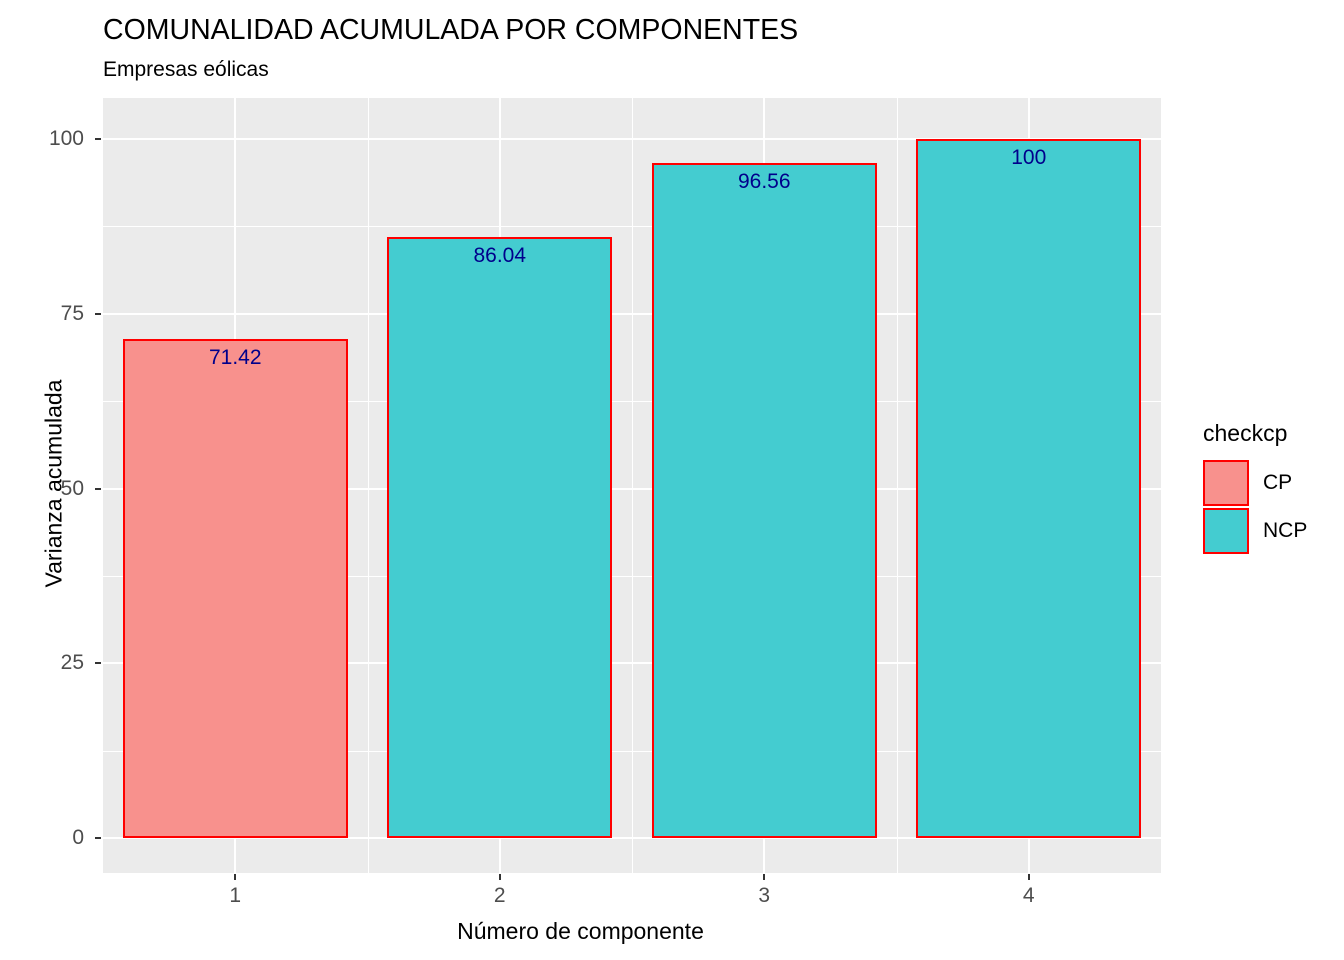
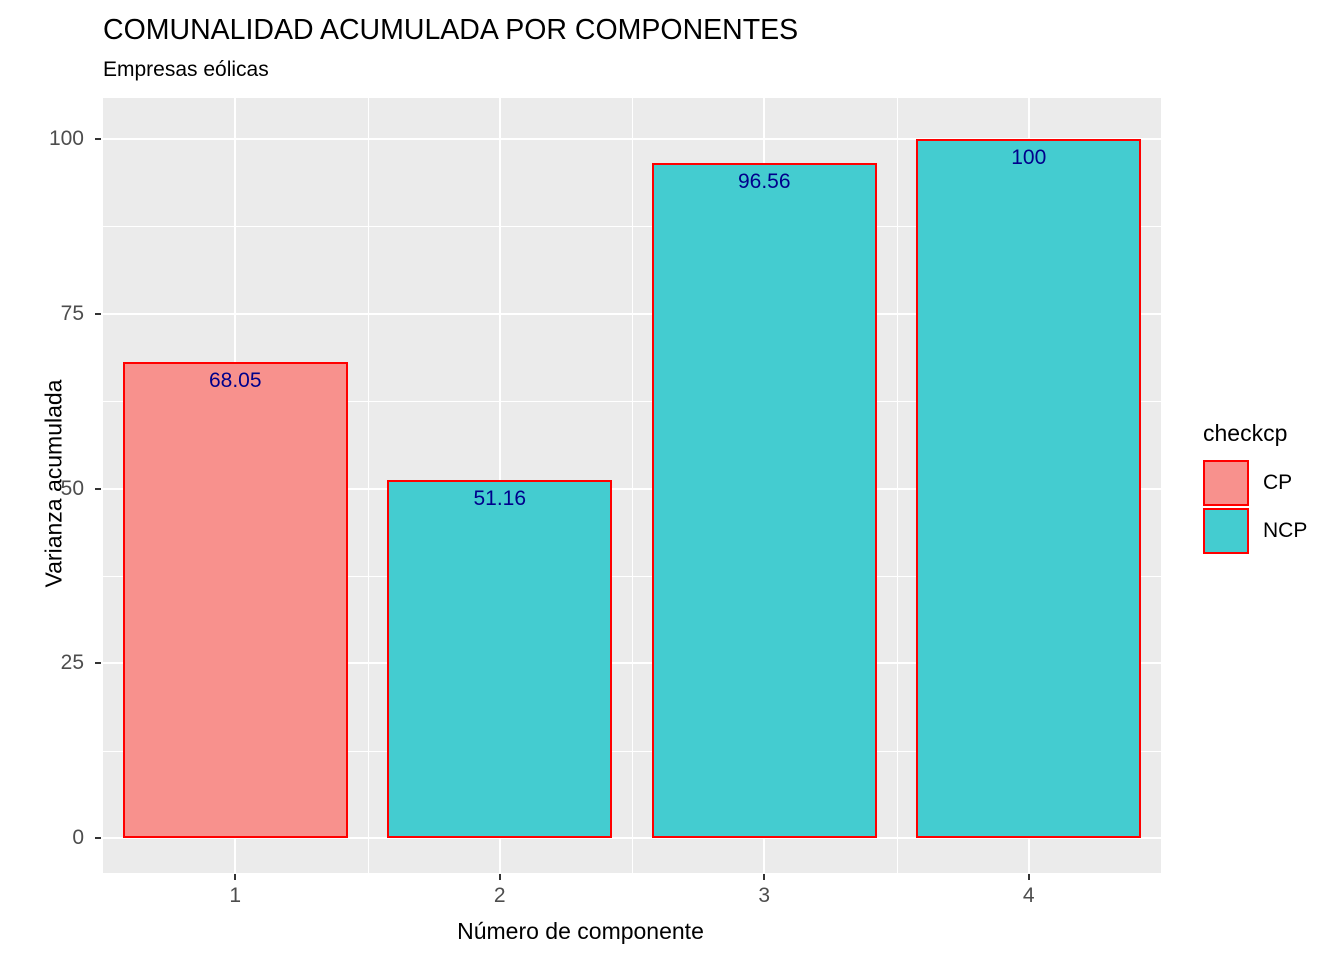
1: 71.42 -> 68.05
2: 86.04 -> 51.16
